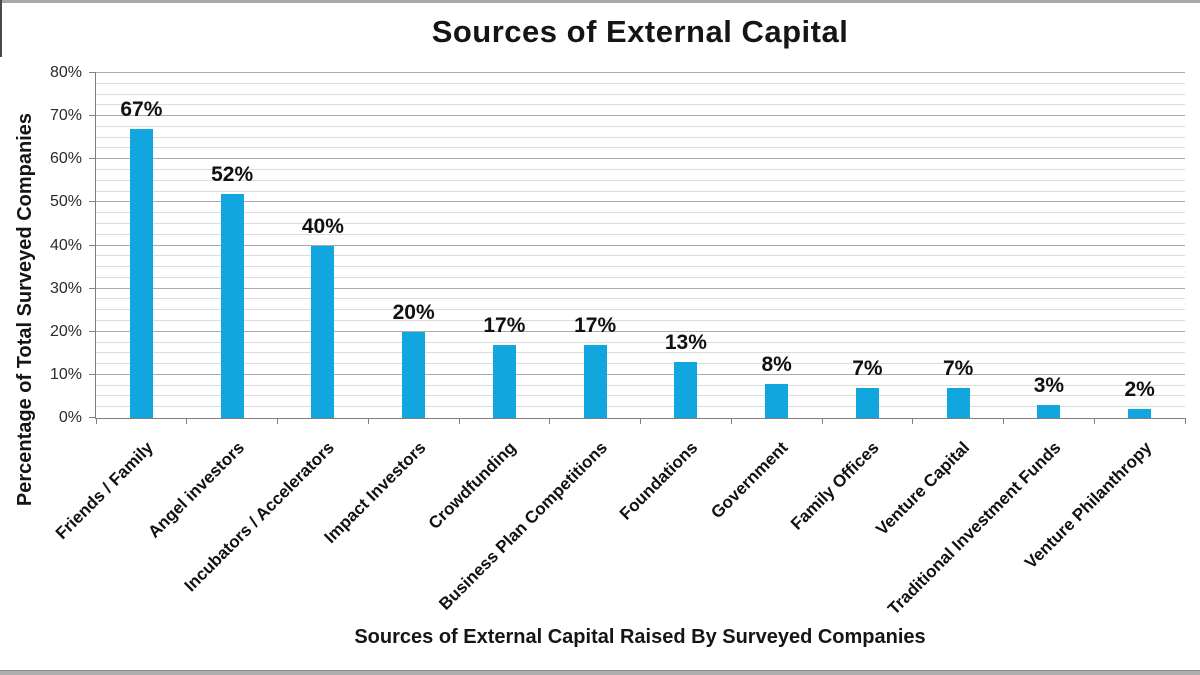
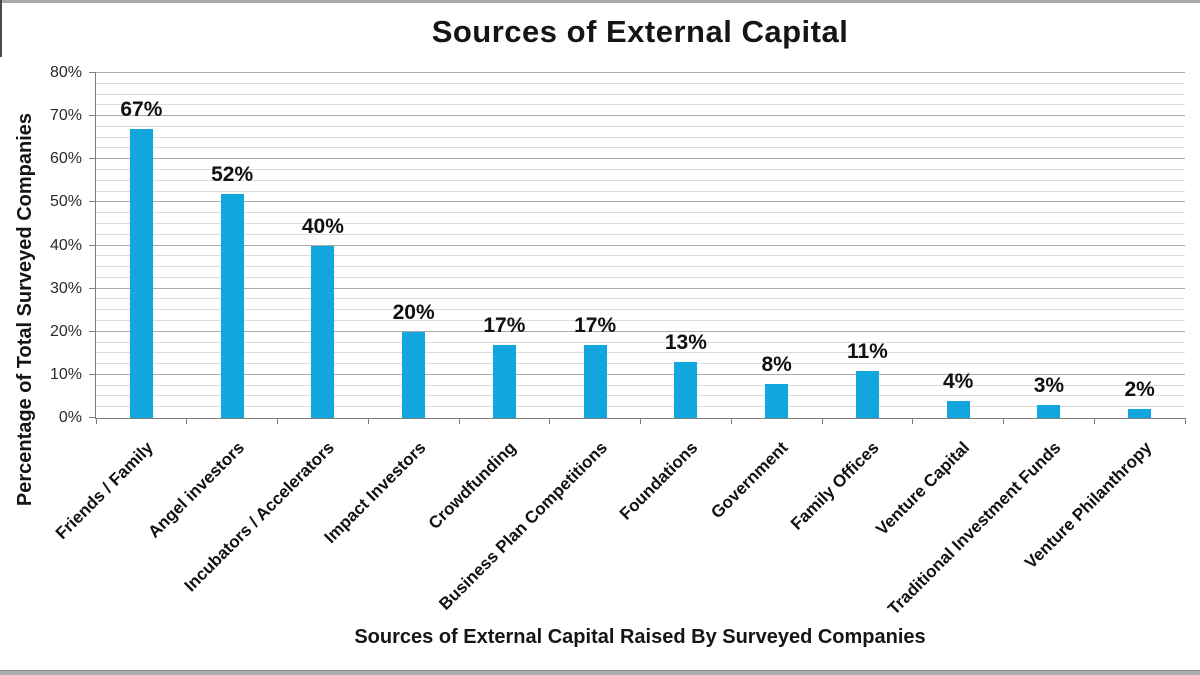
Family Offices: 7% -> 11%
Venture Capital: 7% -> 4%
